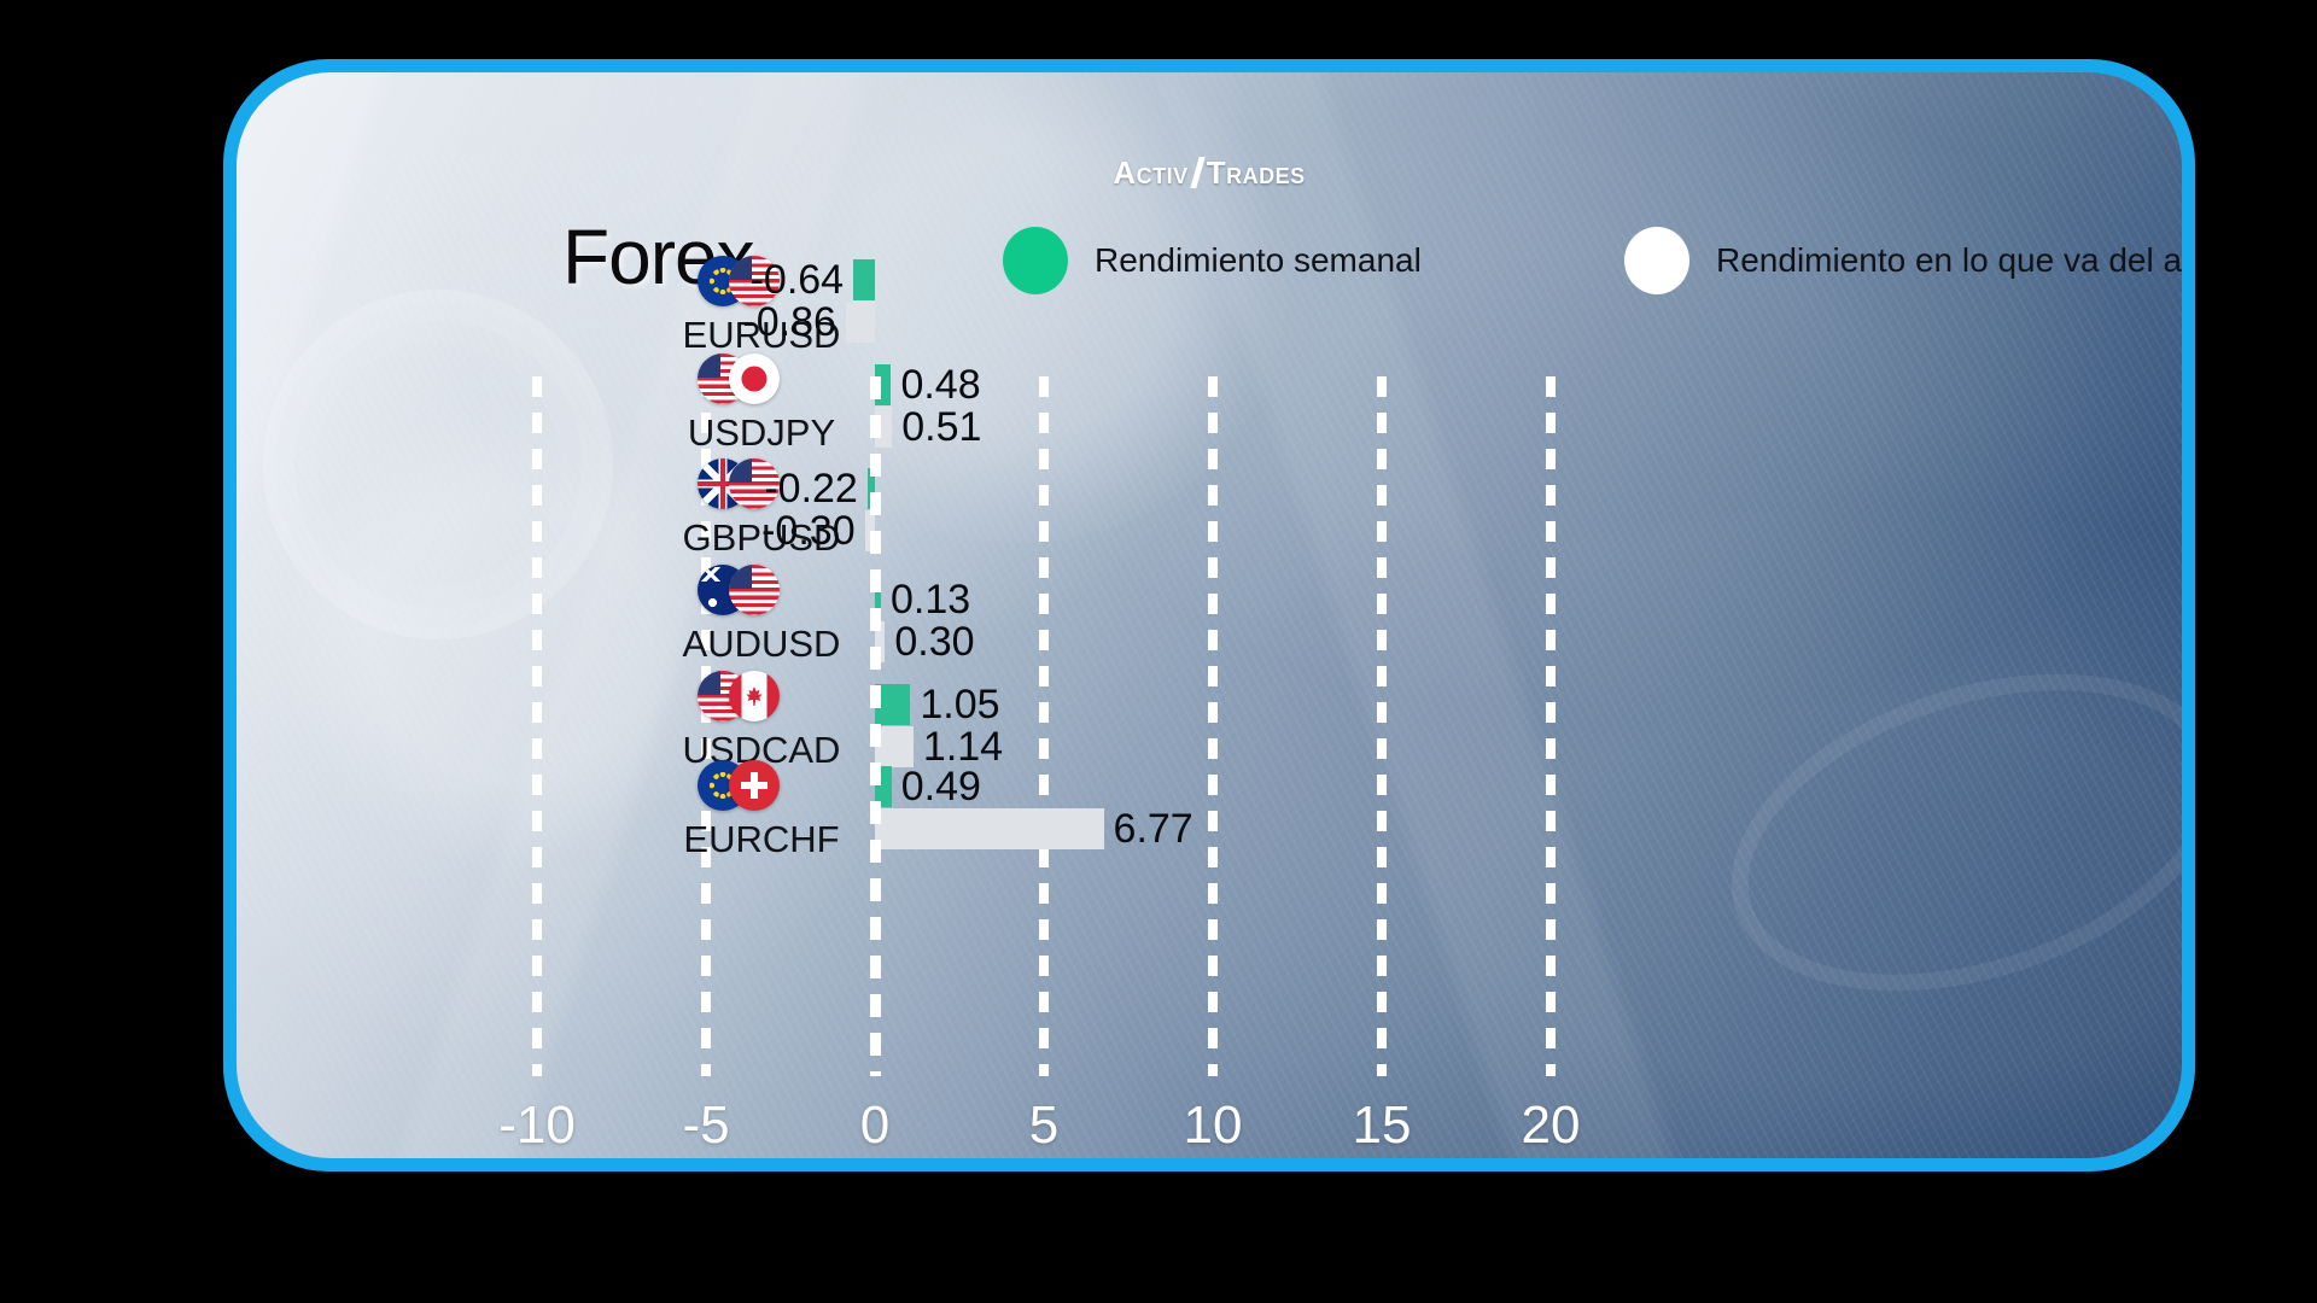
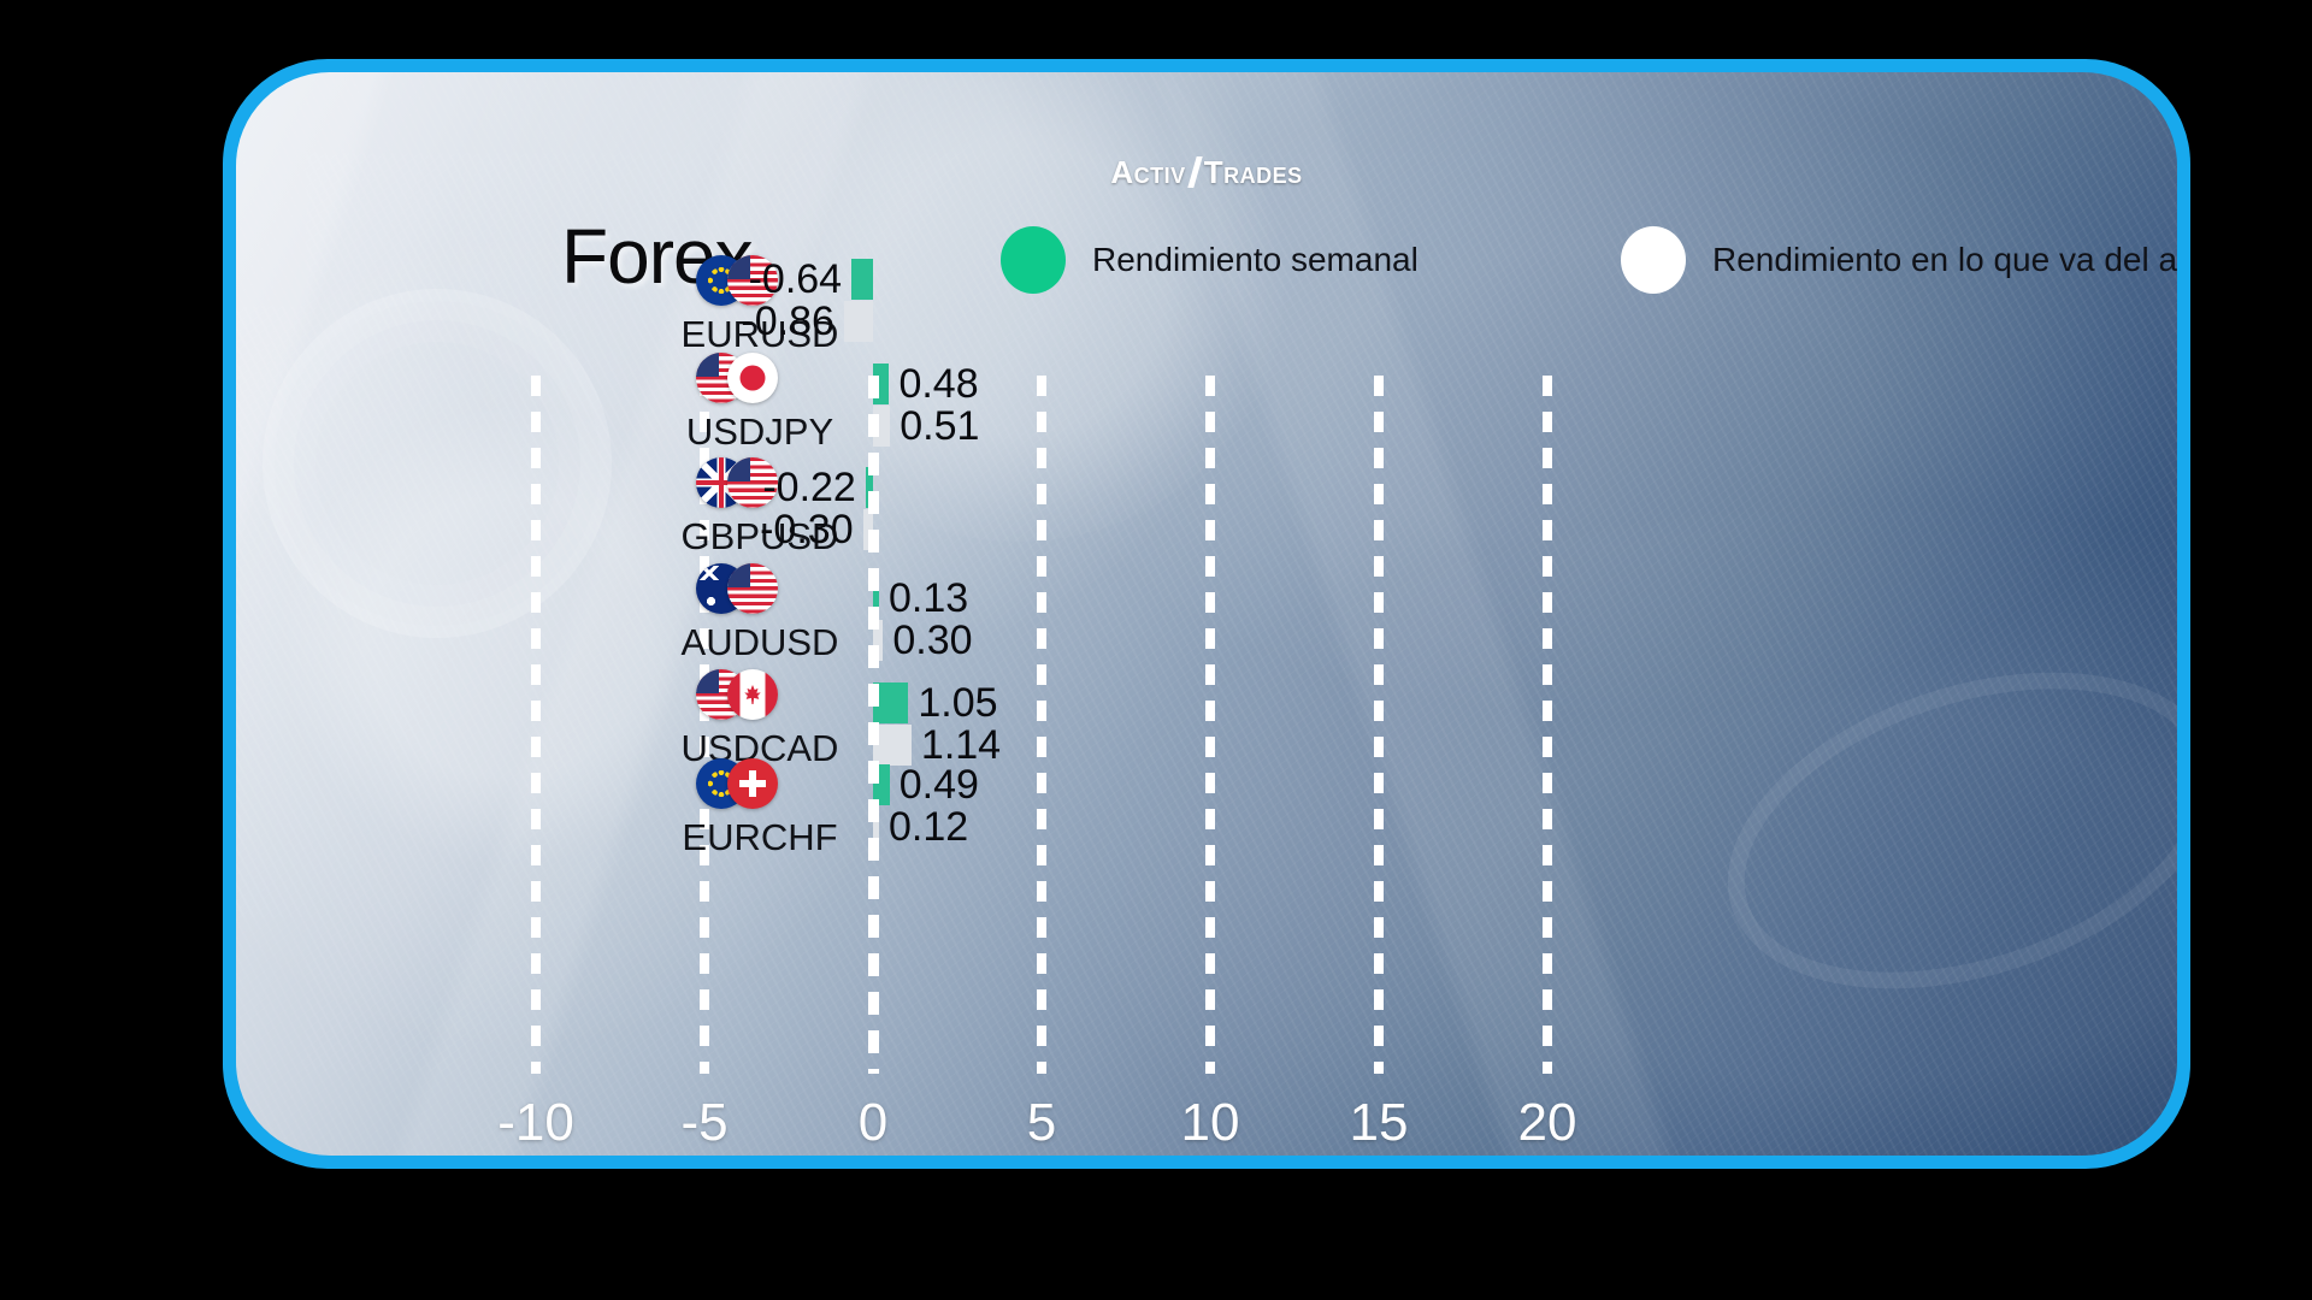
Rendimiento en lo que va del año/EURCHF: 6.77 -> 0.12
